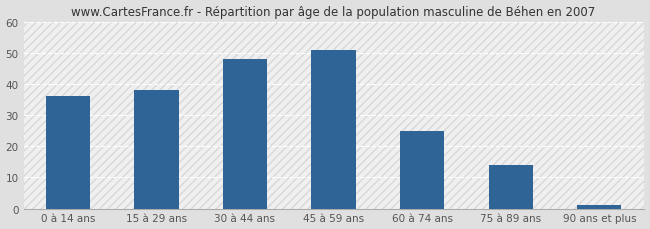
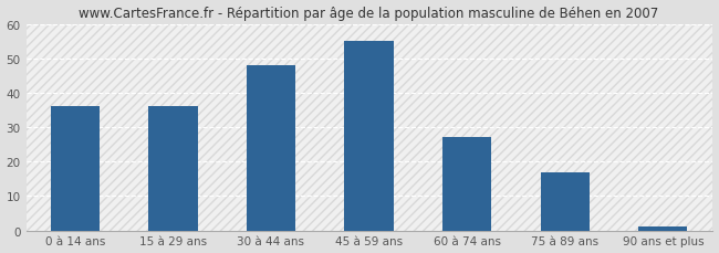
15 à 29 ans: 38 -> 36
45 à 59 ans: 51 -> 55
60 à 74 ans: 25 -> 27
75 à 89 ans: 14 -> 17
